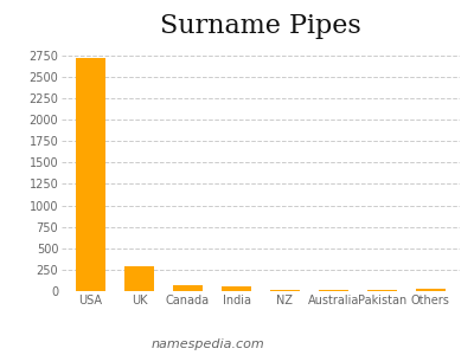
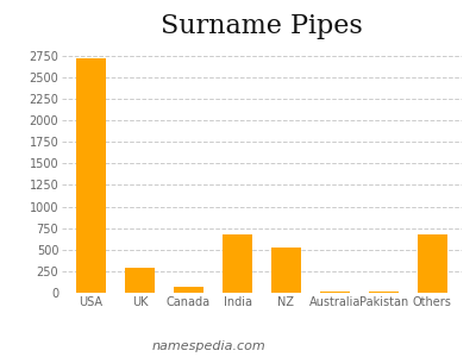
India: 60 -> 680
NZ: 20 -> 520
Others: 20 -> 680
